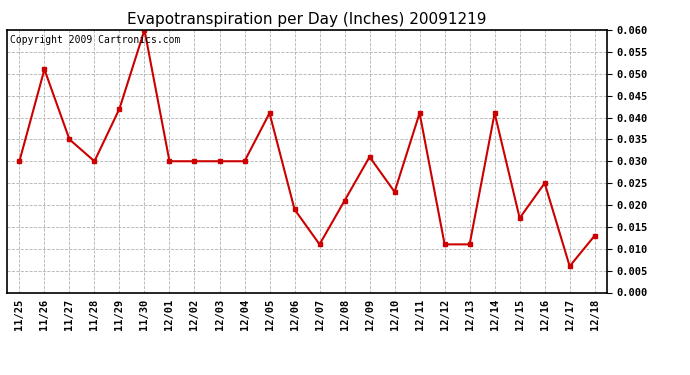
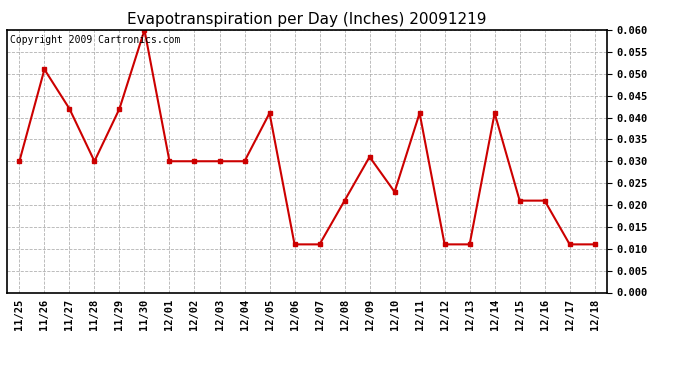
11/27: 0.035 -> 0.042
12/06: 0.019 -> 0.011
12/15: 0.017 -> 0.021
12/16: 0.025 -> 0.021
12/17: 0.006 -> 0.011
12/18: 0.013 -> 0.011
